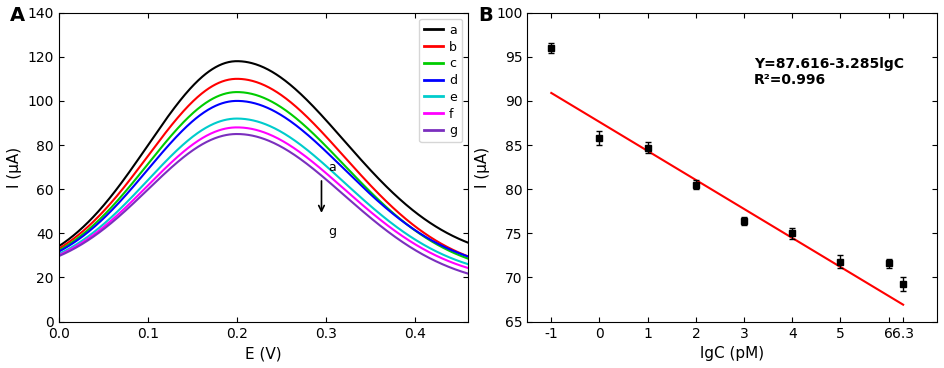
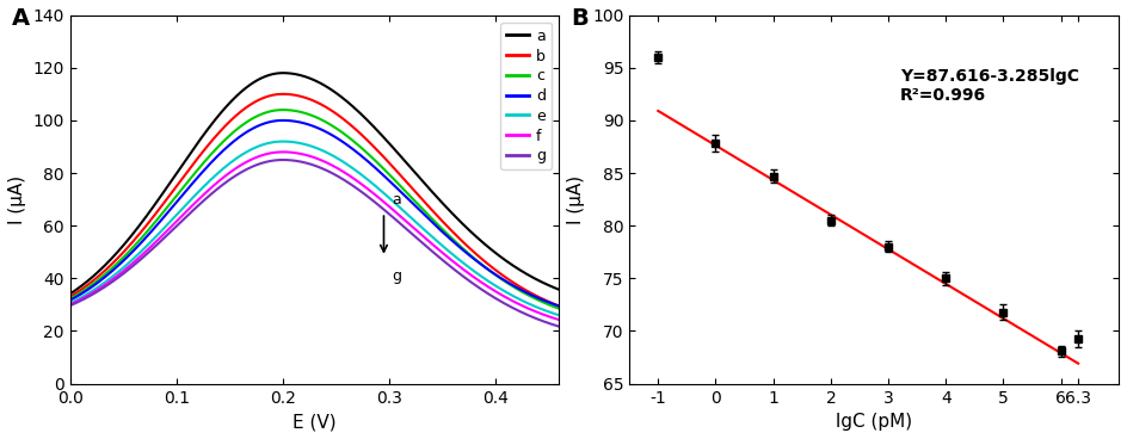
0: 85.8 -> 87.8
3: 76.4 -> 78.0
6: 71.6 -> 68.1
